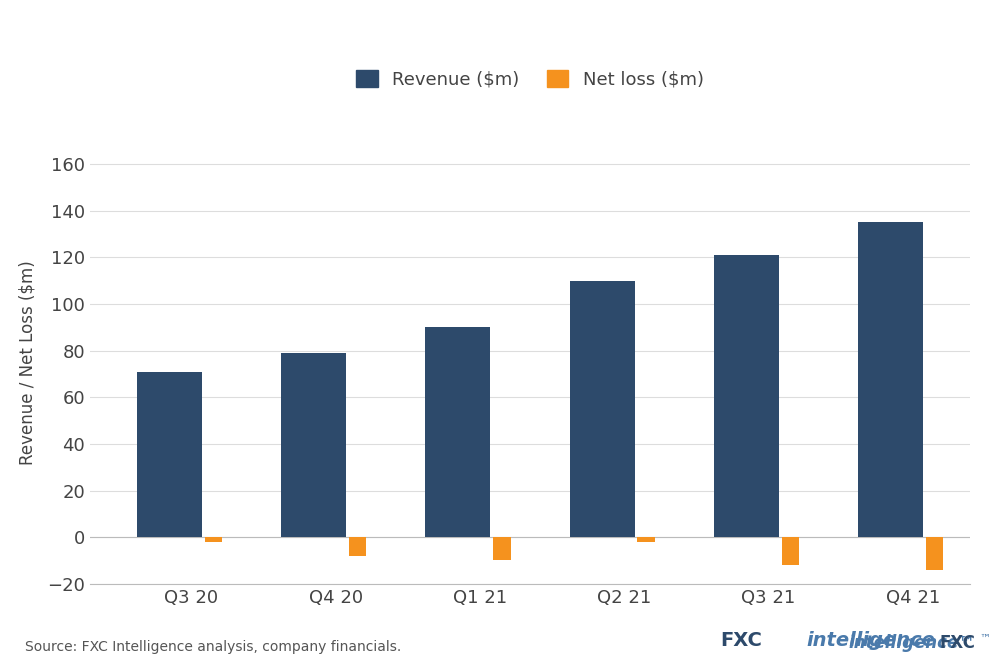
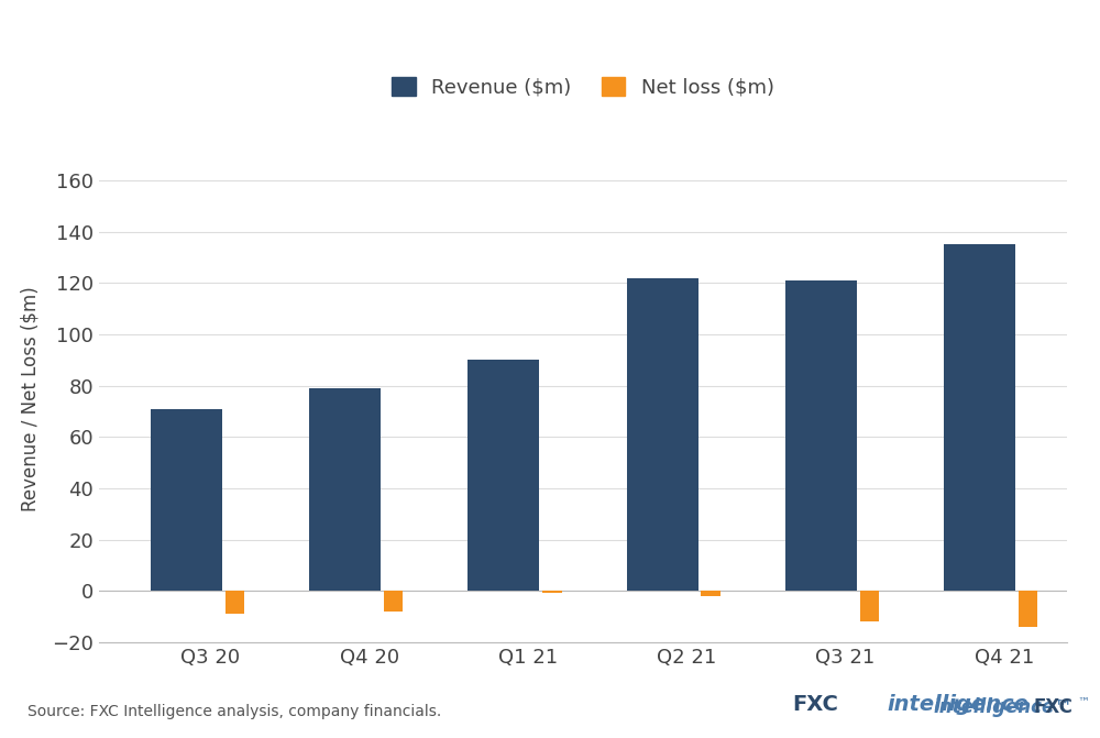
Net loss ($m)/Q3 20: -2 -> -9
Net loss ($m)/Q1 21: -10 -> -1
Revenue ($m)/Q2 21: 110 -> 122
